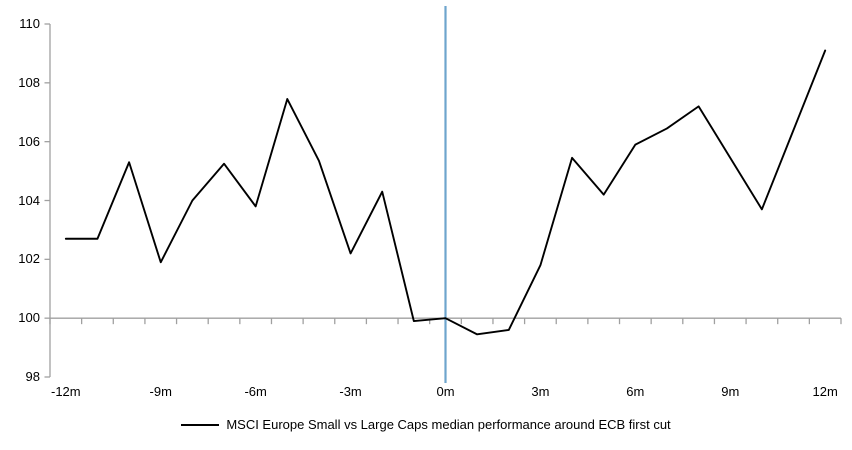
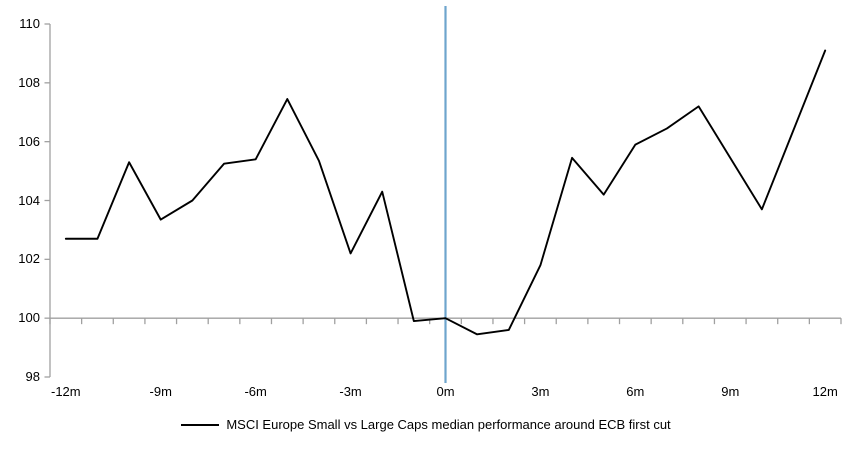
-9m: 101.9 -> 103.3
-6m: 103.8 -> 105.4
